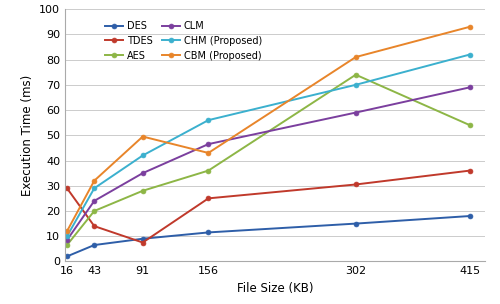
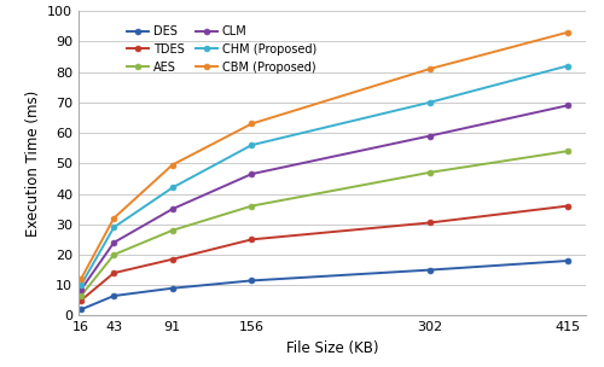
TDES/16: 29.0 -> 5.0
TDES/91: 7.5 -> 18.5
CBM (Proposed)/156: 43.0 -> 63.0
AES/302: 74.0 -> 47.0
